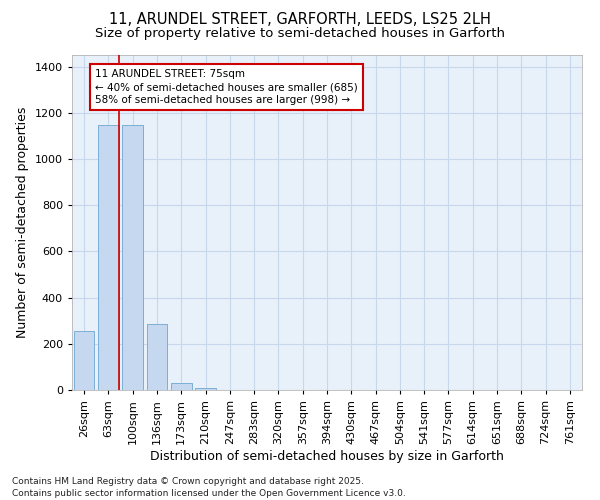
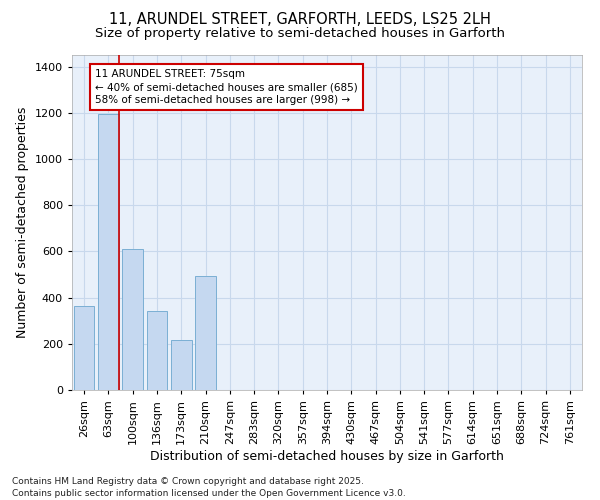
26sqm: 255 -> 365
63sqm: 1145 -> 1195
100sqm: 1145 -> 610
136sqm: 285 -> 340
173sqm: 30 -> 215
210sqm: 10 -> 495
